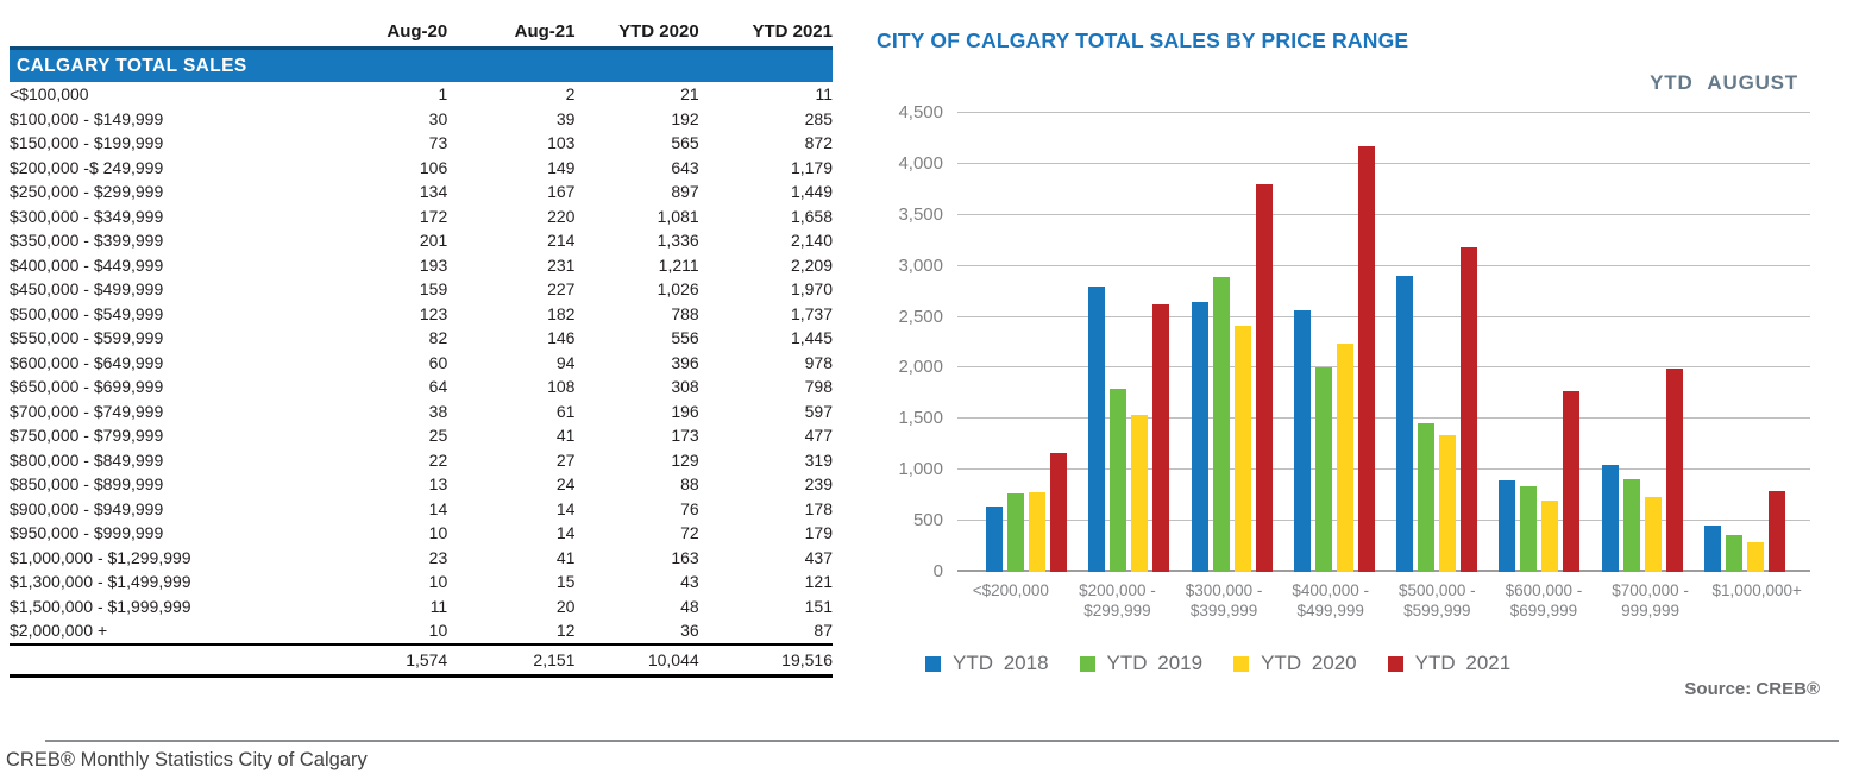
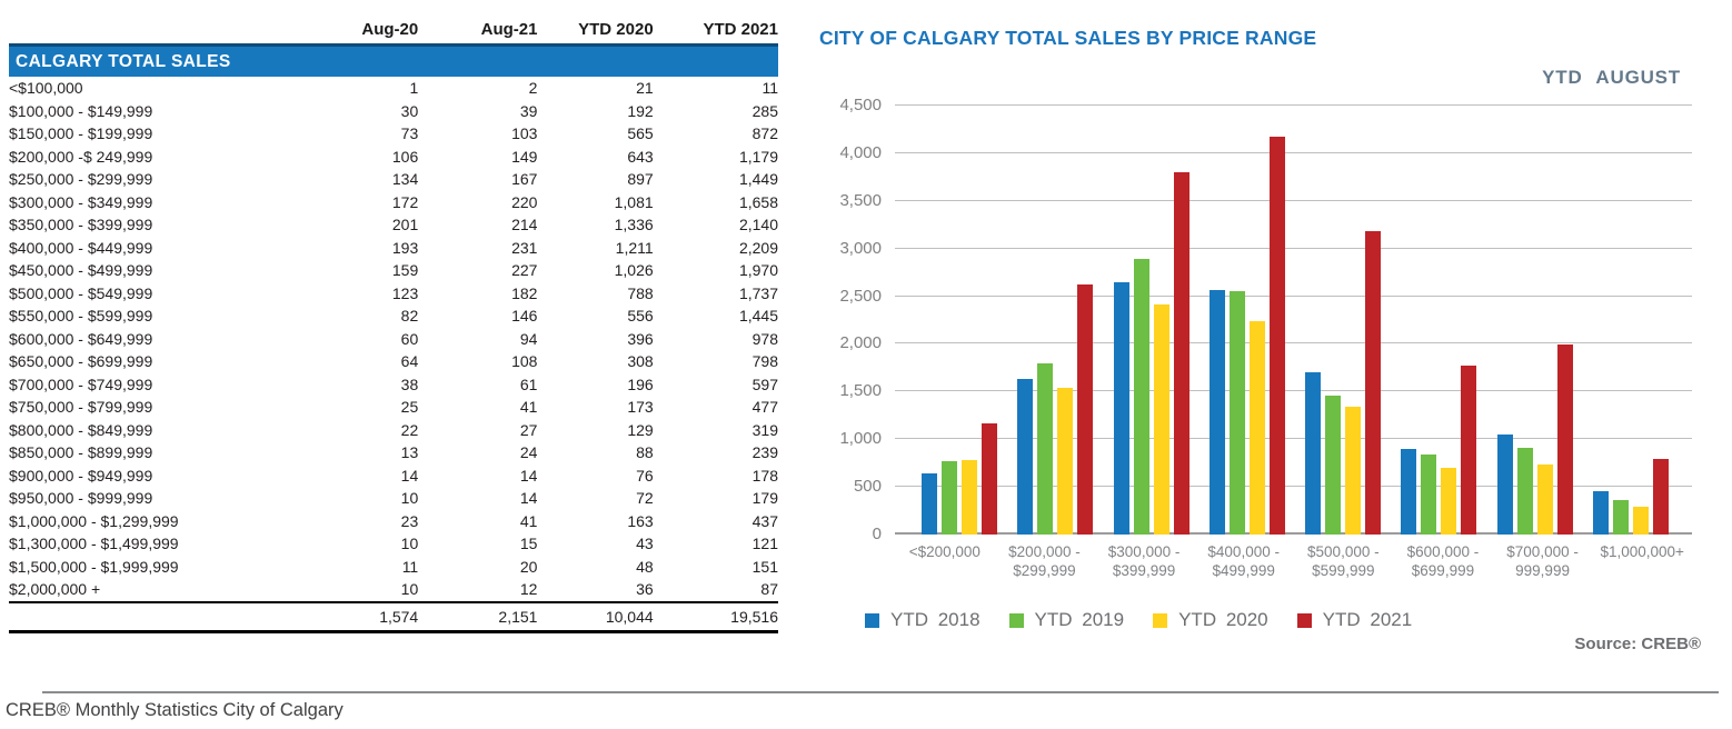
YTD 2018/$200,000 - $299,999: 2800 -> 1600
YTD 2019/$400,000 - $499,999: 2000 -> 2600
YTD 2018/$500,000 - $599,999: 2900 -> 1700
